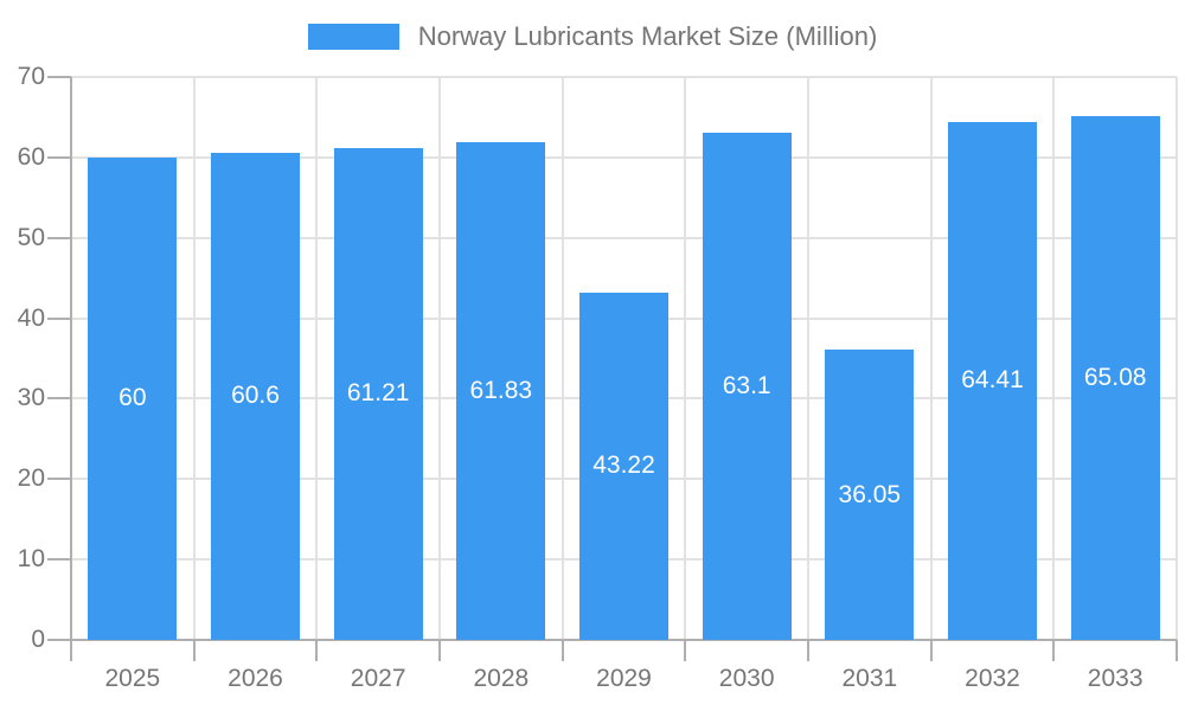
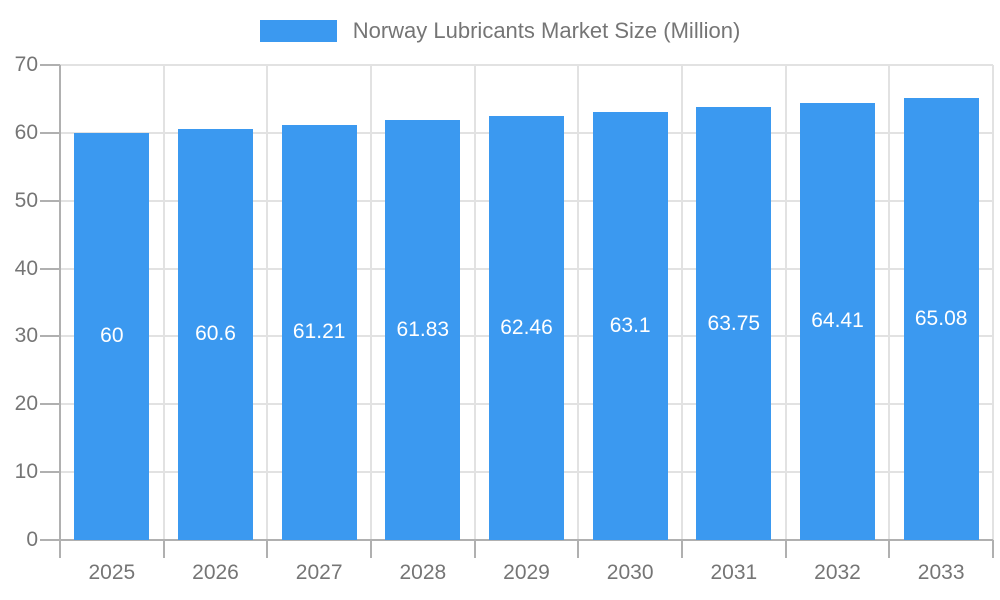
2029: 43.22 -> 62.46
2031: 36.05 -> 63.75
